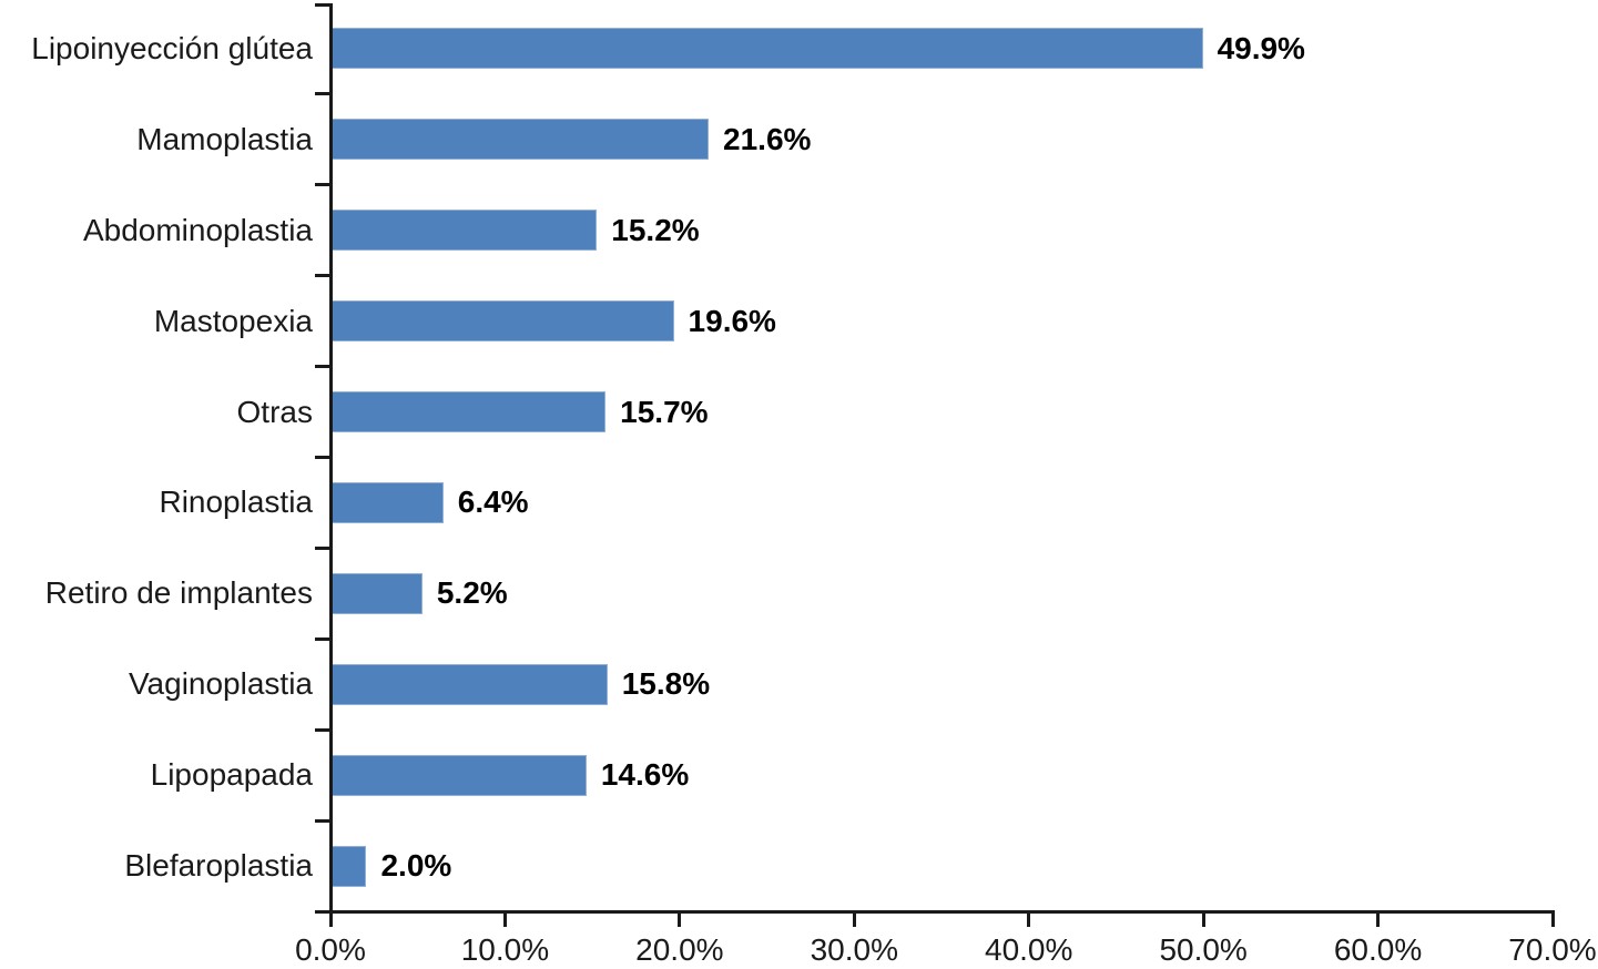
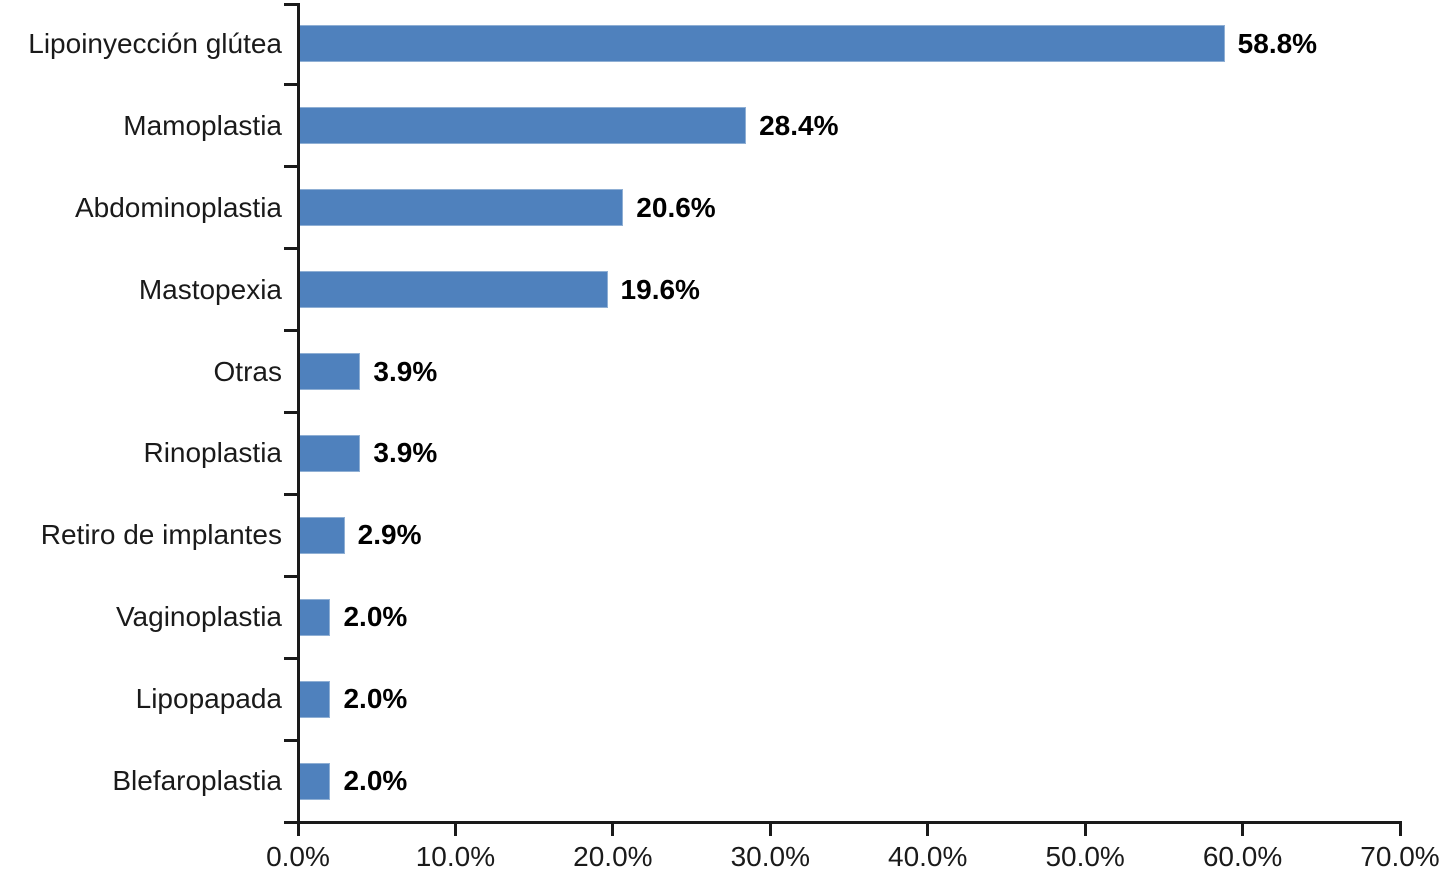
Lipoinyección glútea: 49.9% -> 58.8%
Mamoplastia: 21.6% -> 28.4%
Abdominoplastia: 15.2% -> 20.6%
Otras: 15.7% -> 3.9%
Rinoplastia: 6.4% -> 3.9%
Retiro de implantes: 5.2% -> 2.9%
Vaginoplastia: 15.8% -> 2.0%
Lipopapada: 14.6% -> 2.0%
